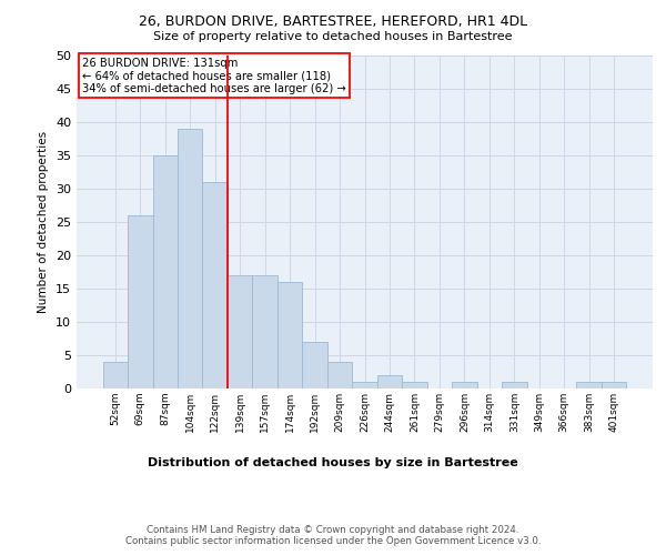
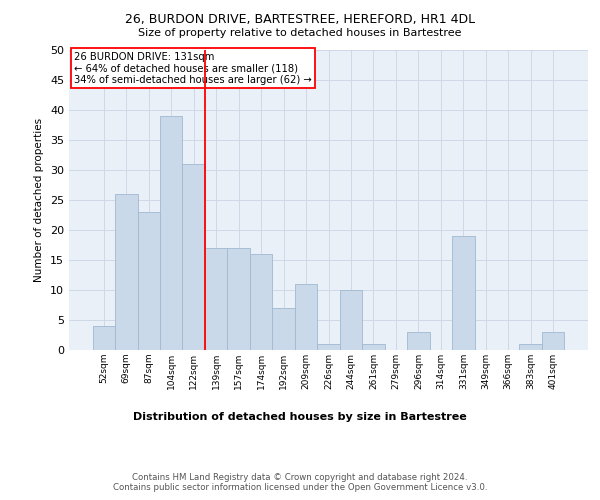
87sqm: 35 -> 23
209sqm: 4 -> 11
244sqm: 2 -> 10
296sqm: 1 -> 3
331sqm: 1 -> 19
401sqm: 1 -> 3
